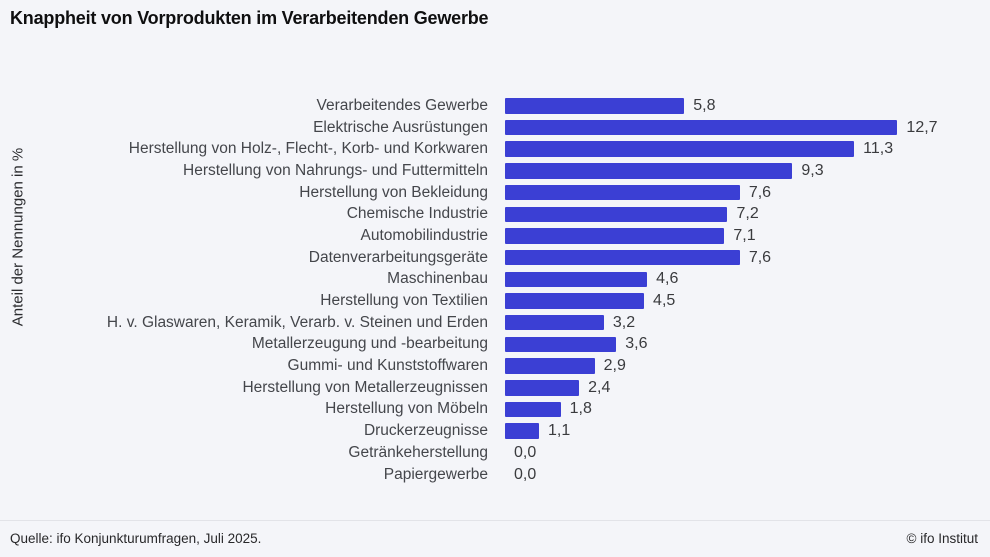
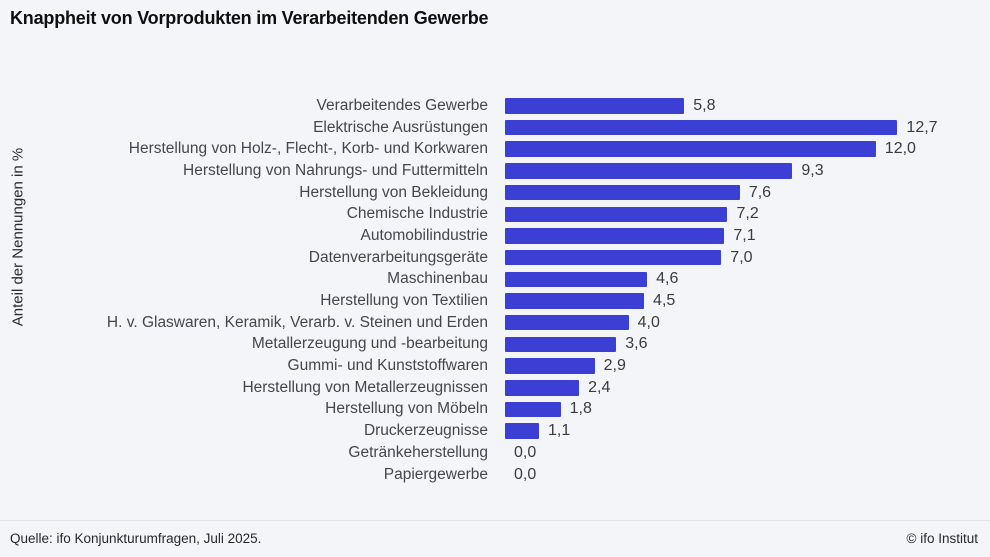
Herstellung von Holz-, Flecht-, Korb- und Korkwaren: 11,3 -> 12,0
Datenverarbeitungsgeräte: 7,6 -> 7,0
H. v. Glaswaren, Keramik, Verarb. v. Steinen und Erden: 3,2 -> 4,0
